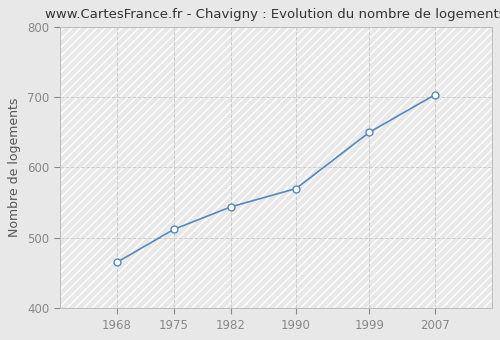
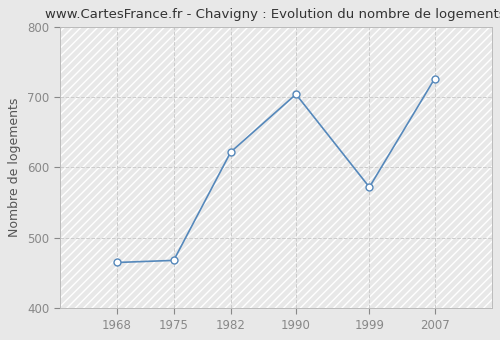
1975: 512 -> 468
1982: 544 -> 622
1990: 570 -> 704
1999: 650 -> 572
2007: 703 -> 726
